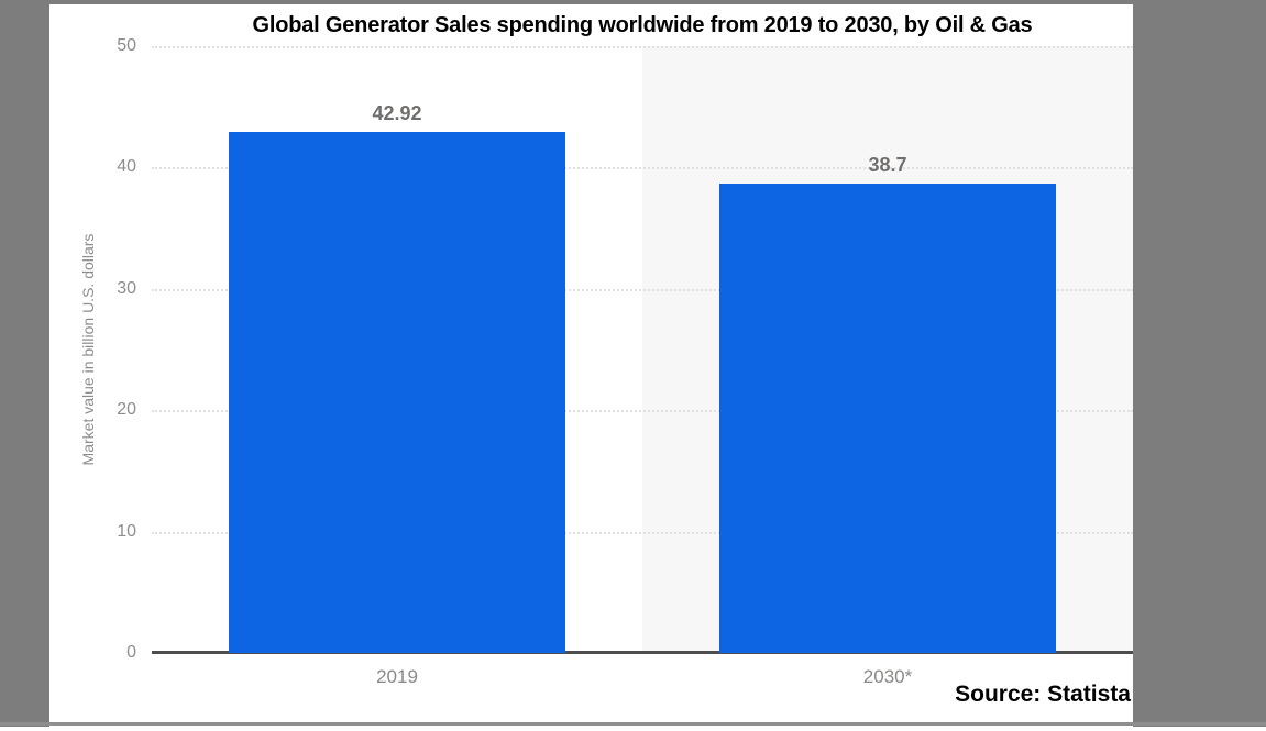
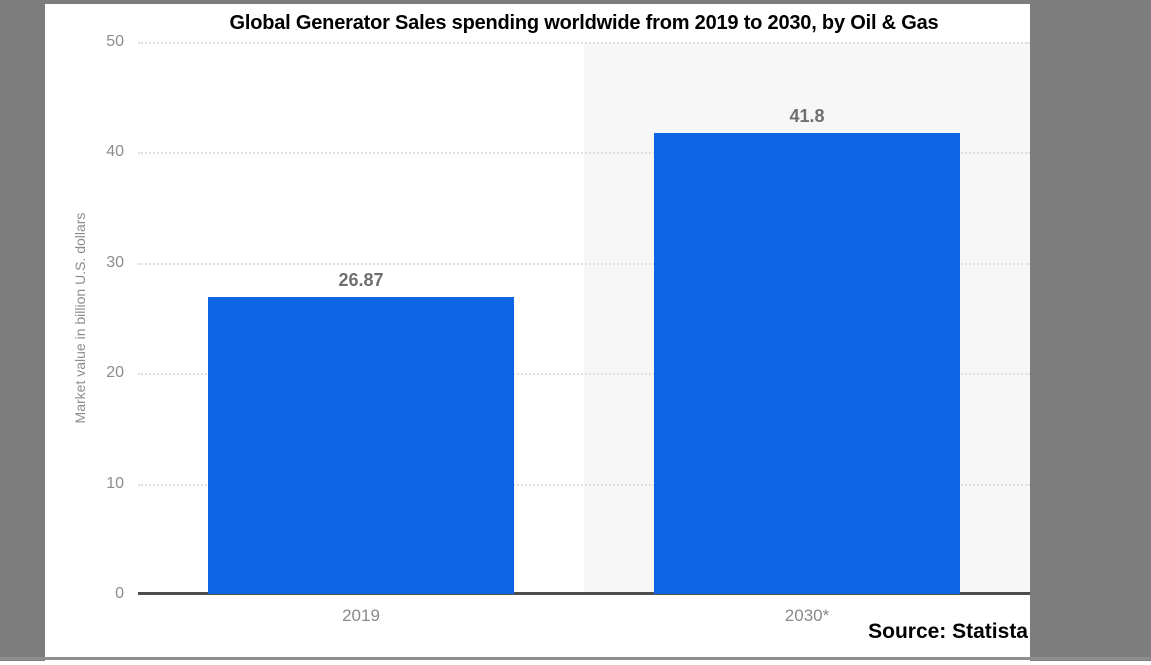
2019: 42.92 -> 26.87
2030*: 38.7 -> 41.8
